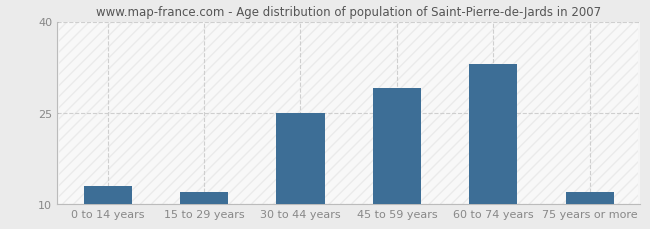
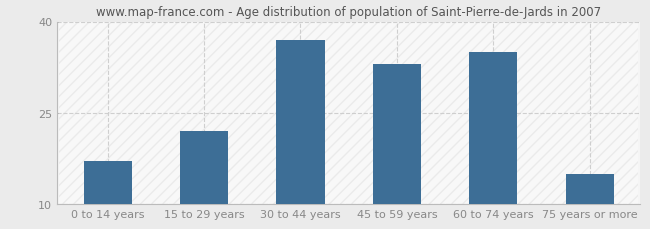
0 to 14 years: 13 -> 17
15 to 29 years: 12 -> 22
30 to 44 years: 25 -> 37
45 to 59 years: 29 -> 33
60 to 74 years: 33 -> 35
75 years or more: 12 -> 15
